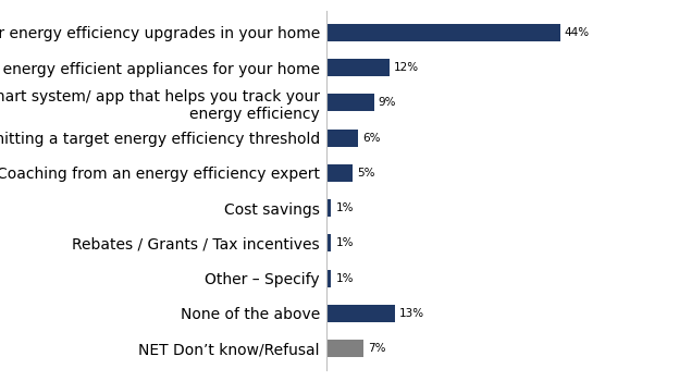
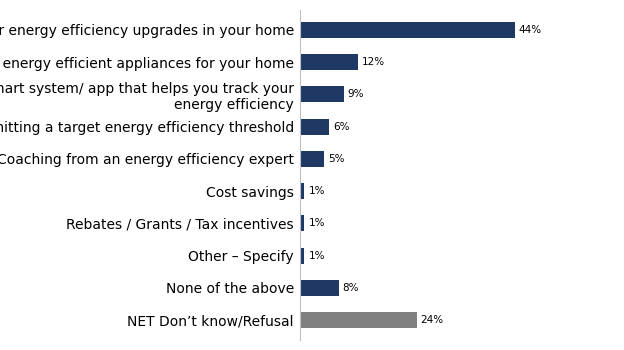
None of the above: 13% -> 8%
NET Don’t know/Refusal: 7% -> 24%
